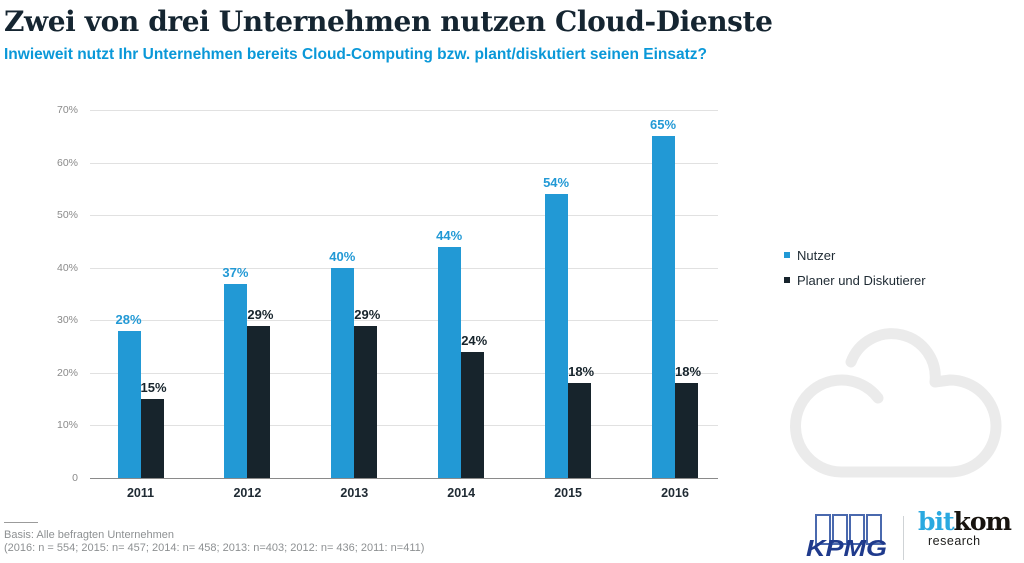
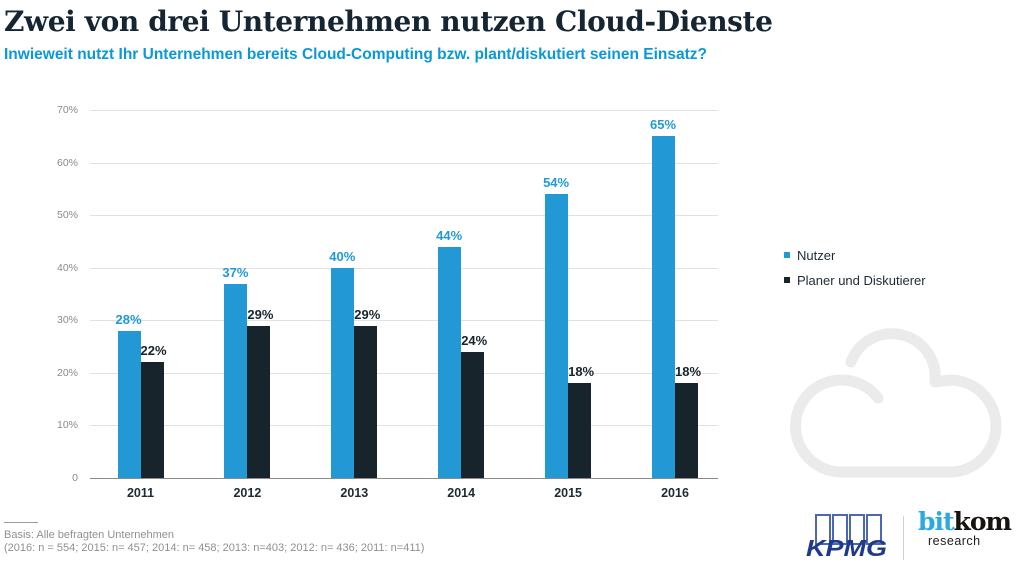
Planer und Diskutierer/2011: 15% -> 22%
